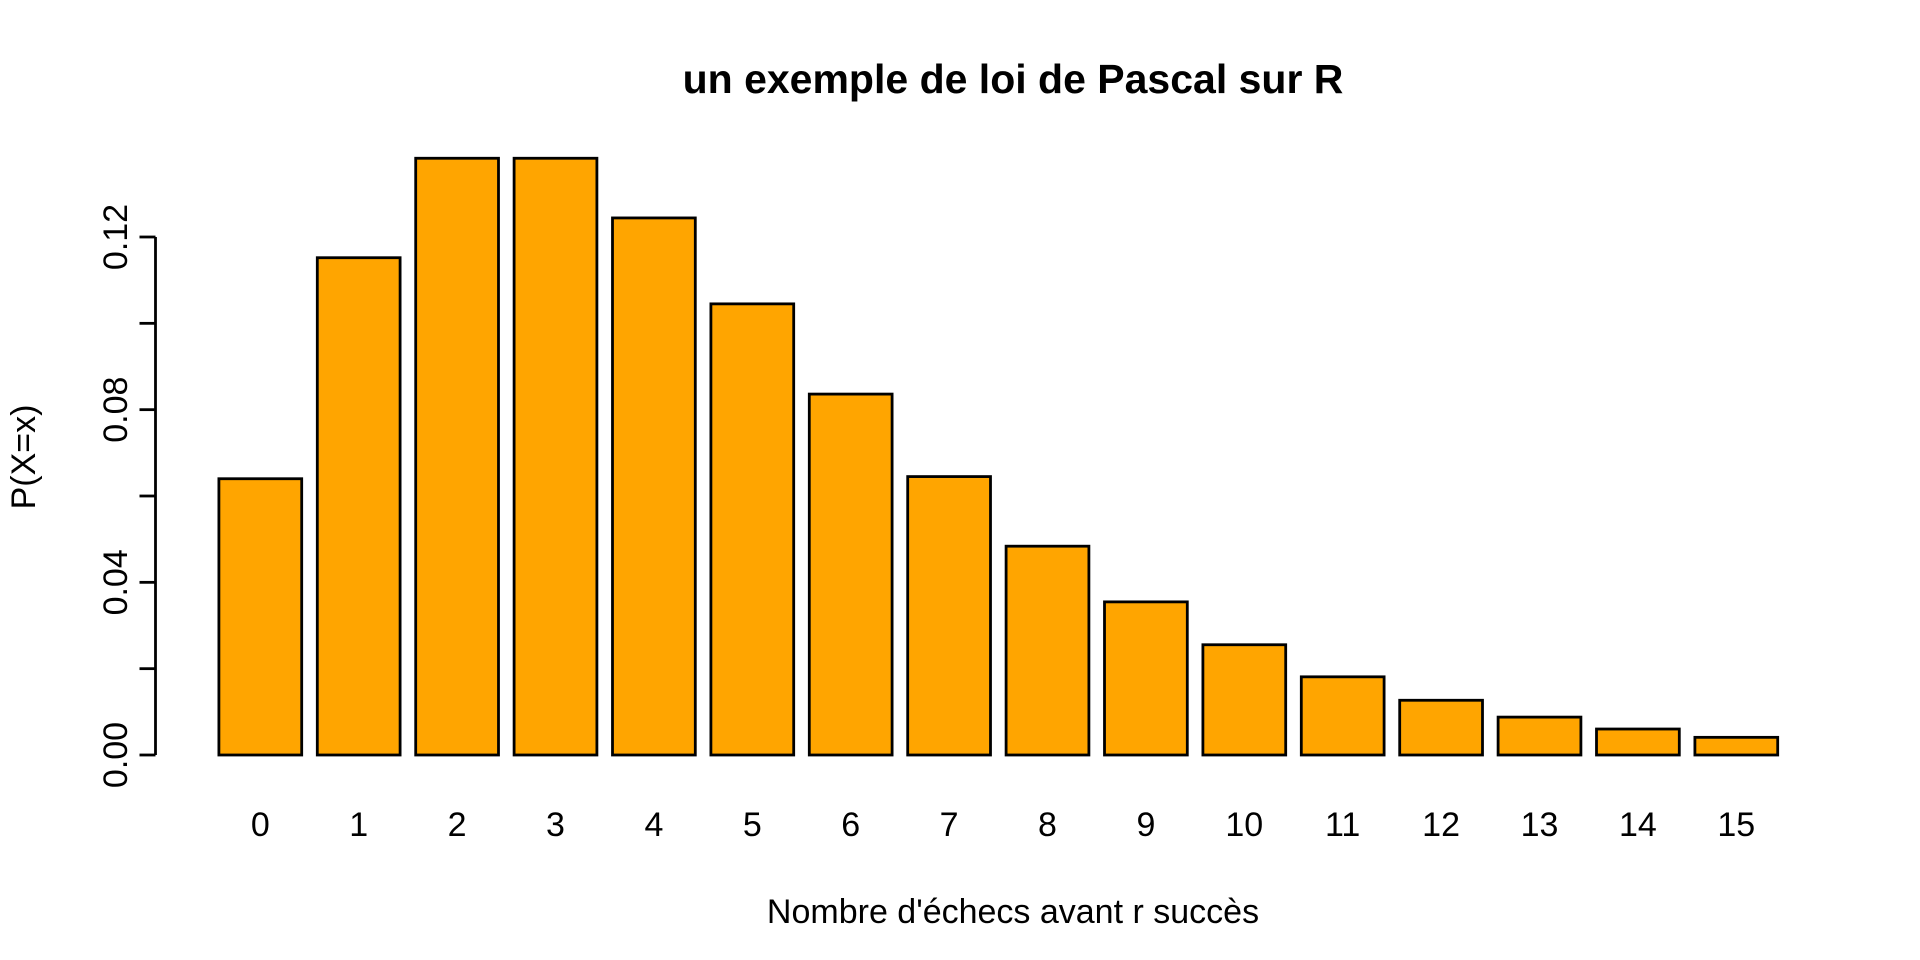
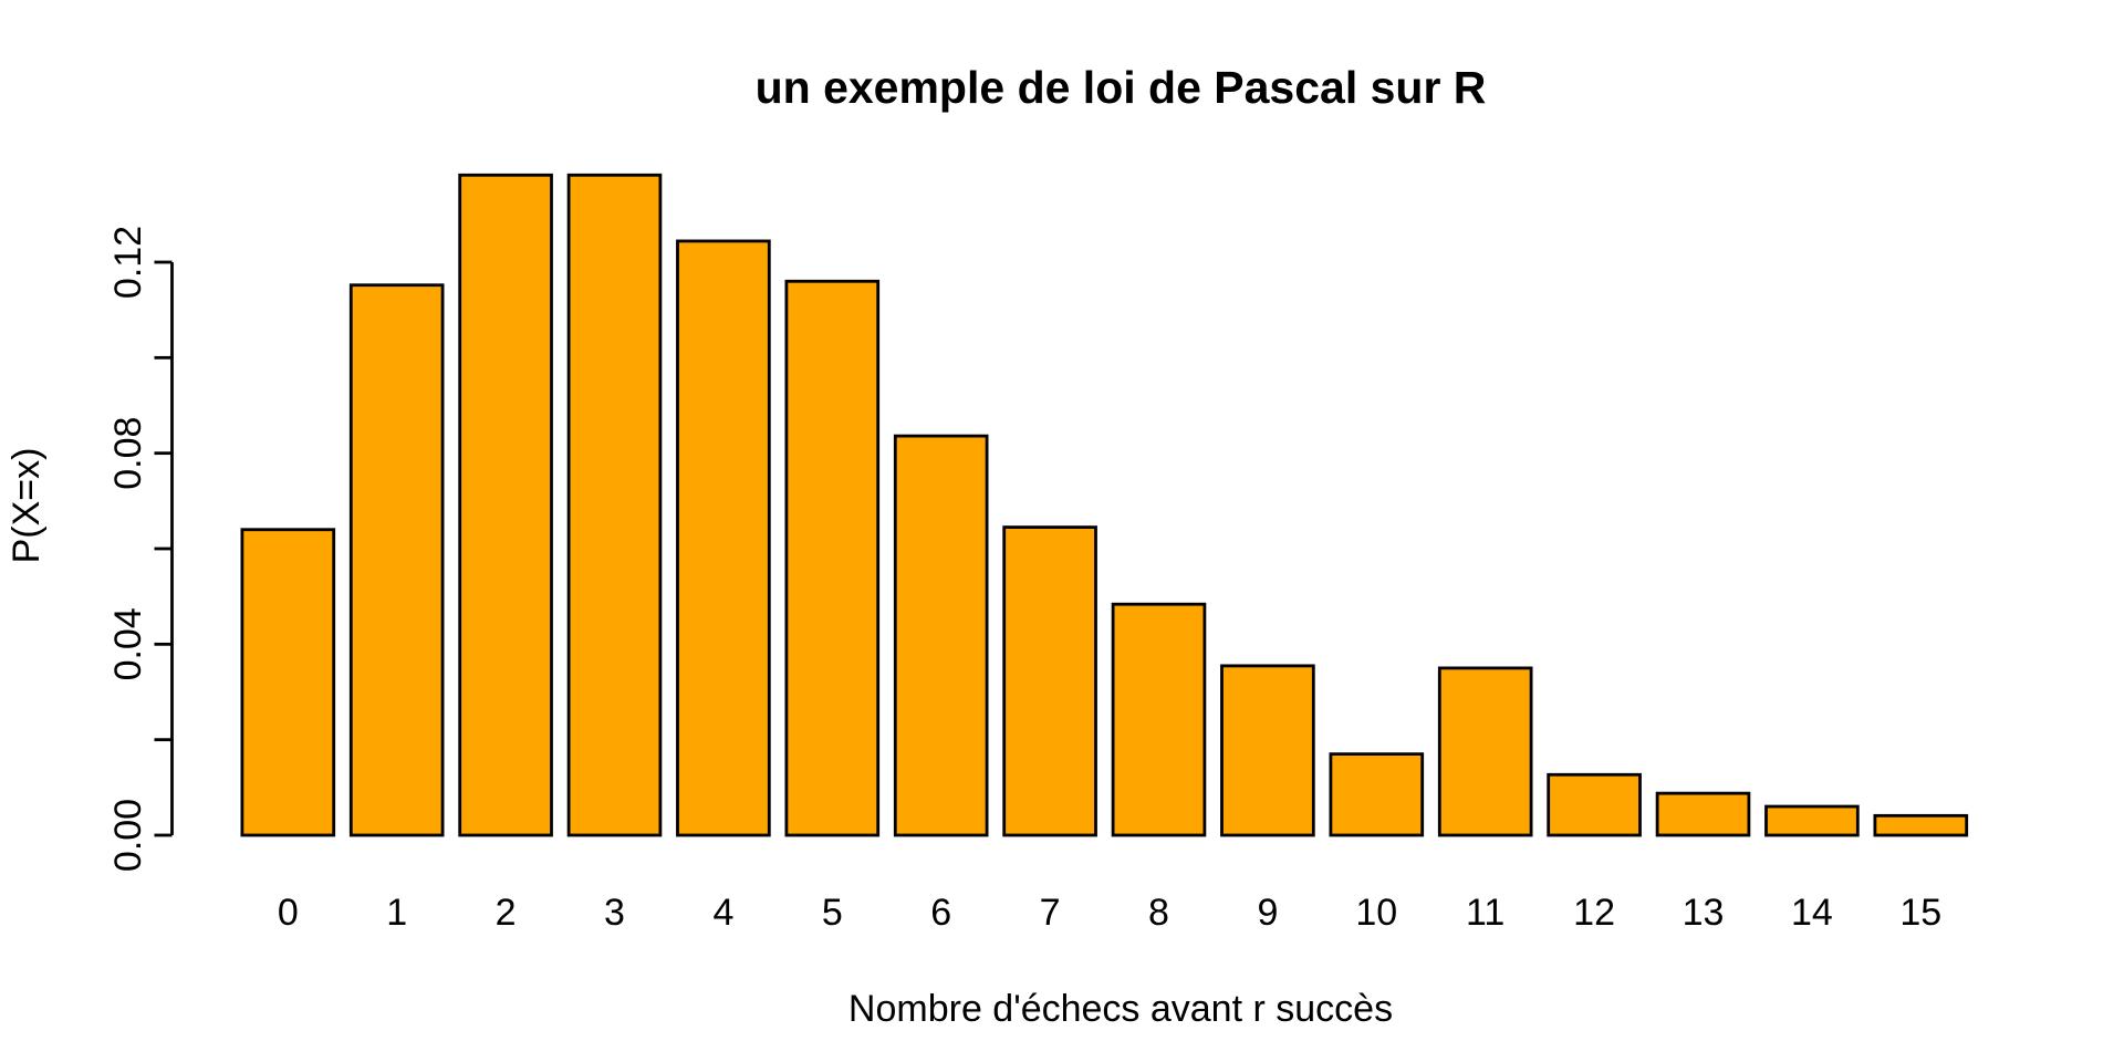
5: 0.105 -> 0.116
10: 0.026 -> 0.017
11: 0.018 -> 0.035
